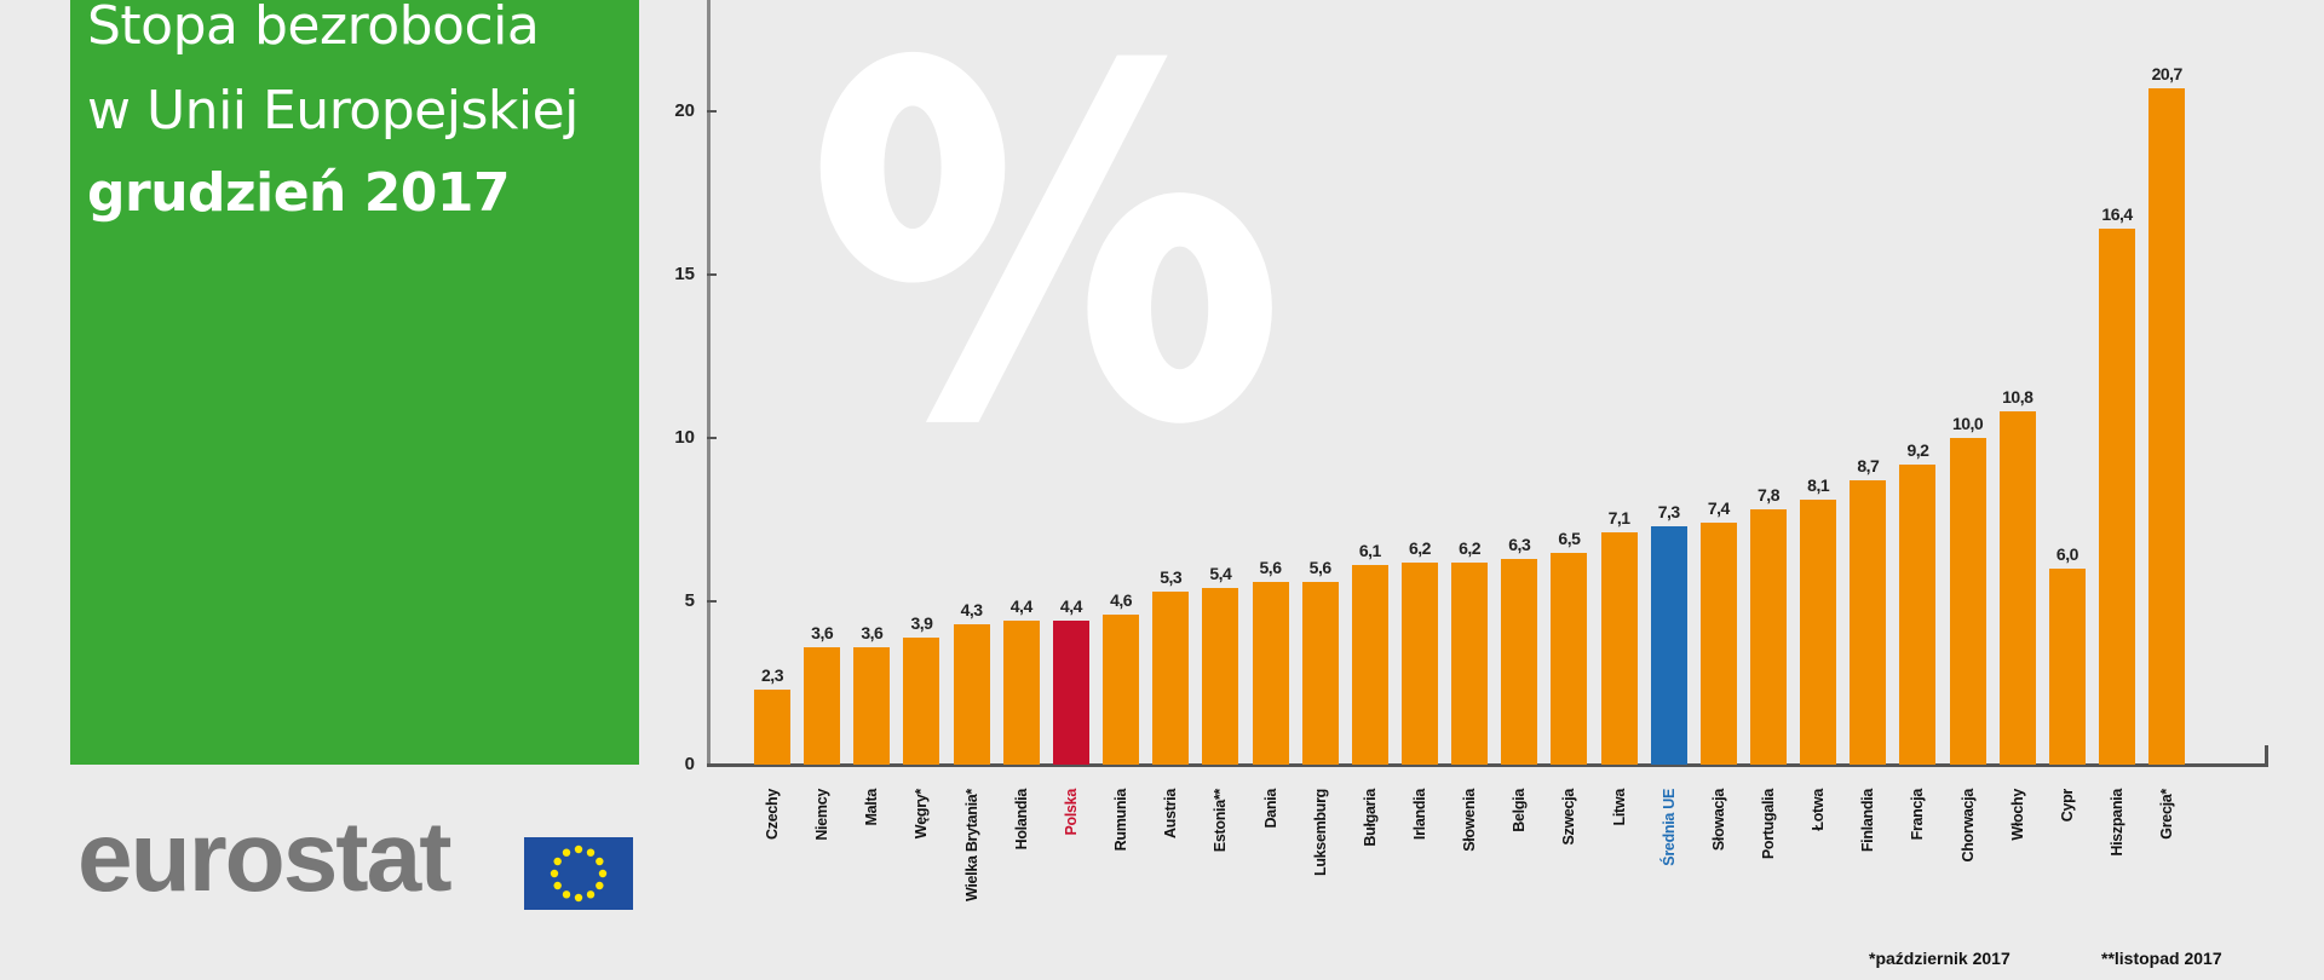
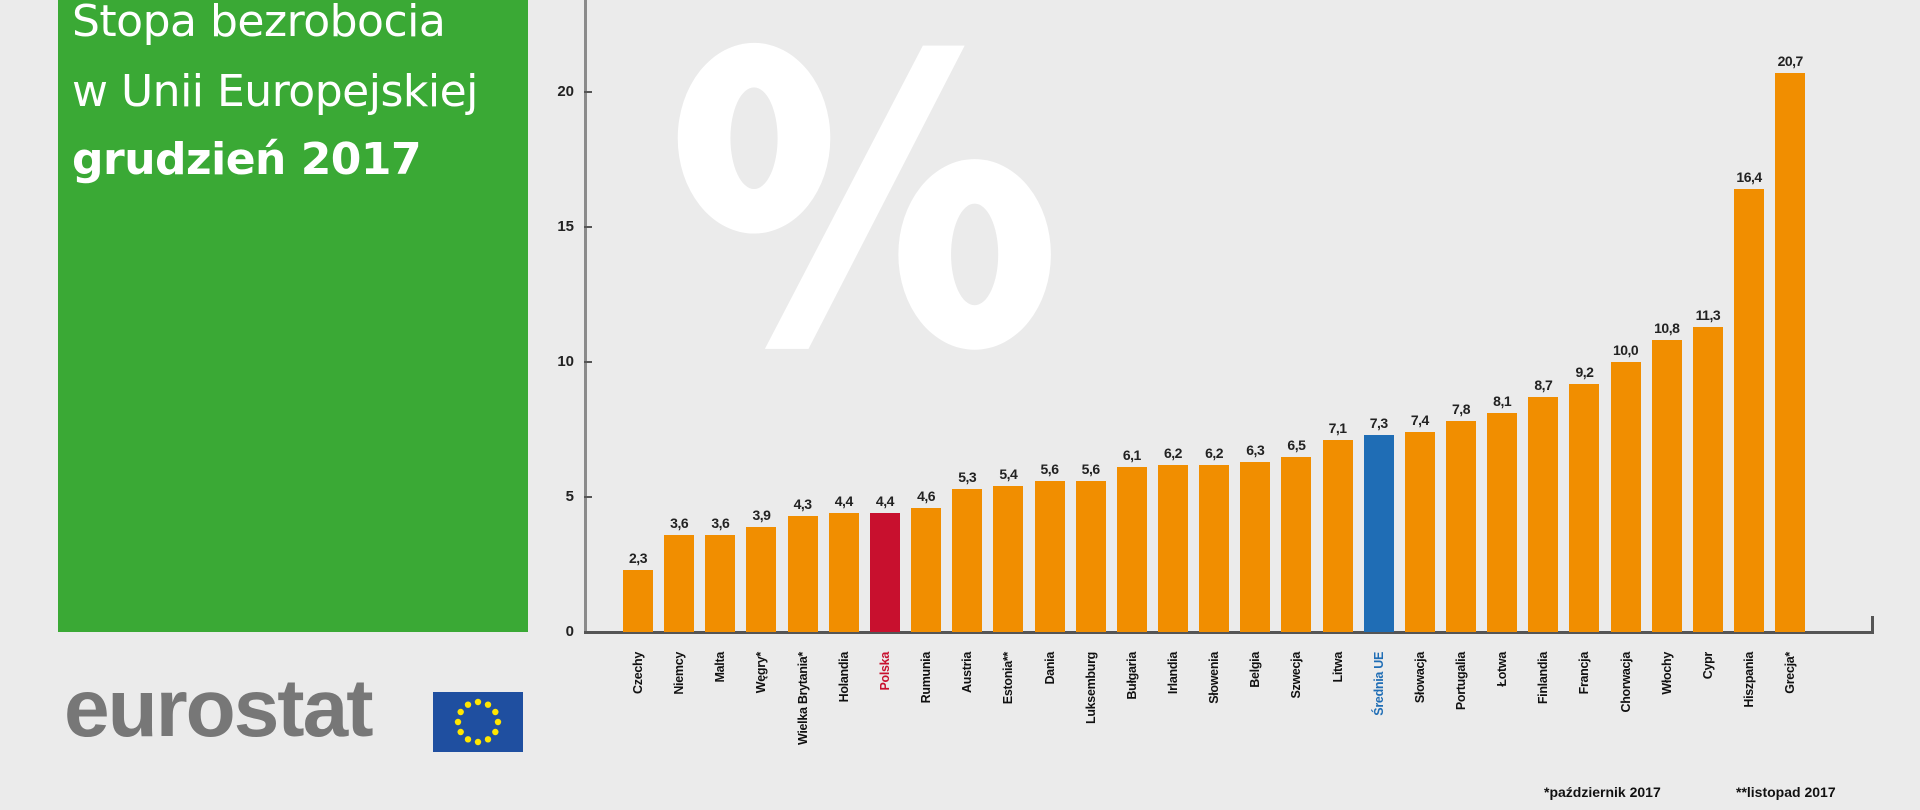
Cypr: 6,0 -> 11,3
